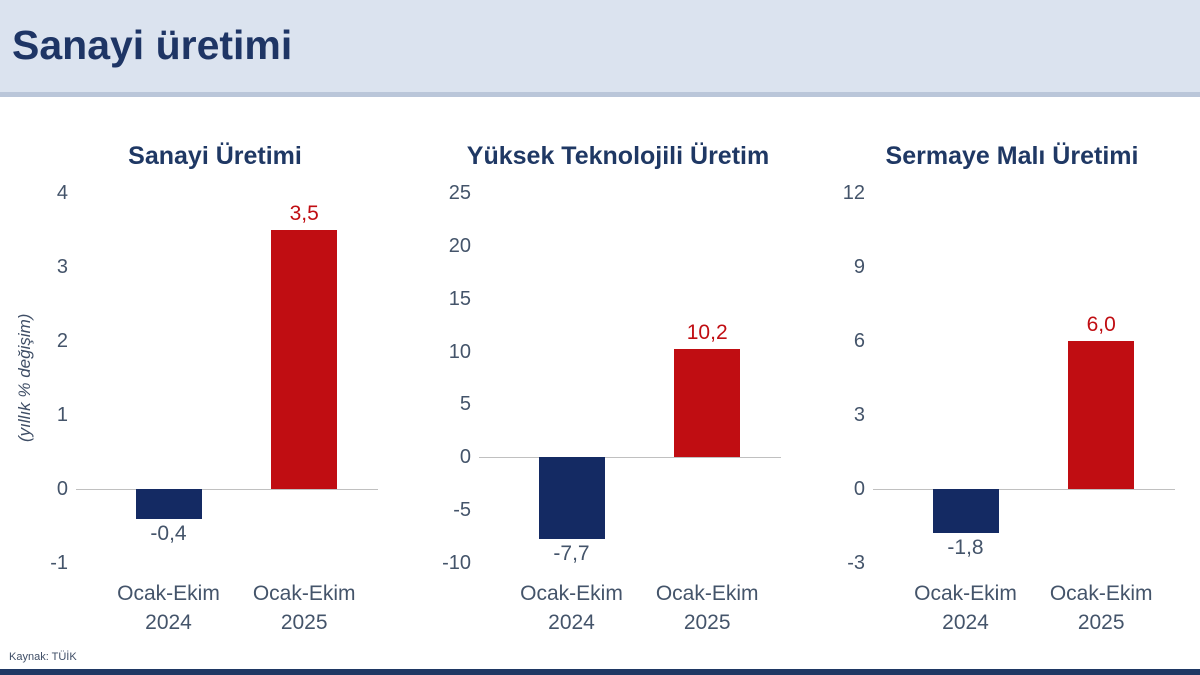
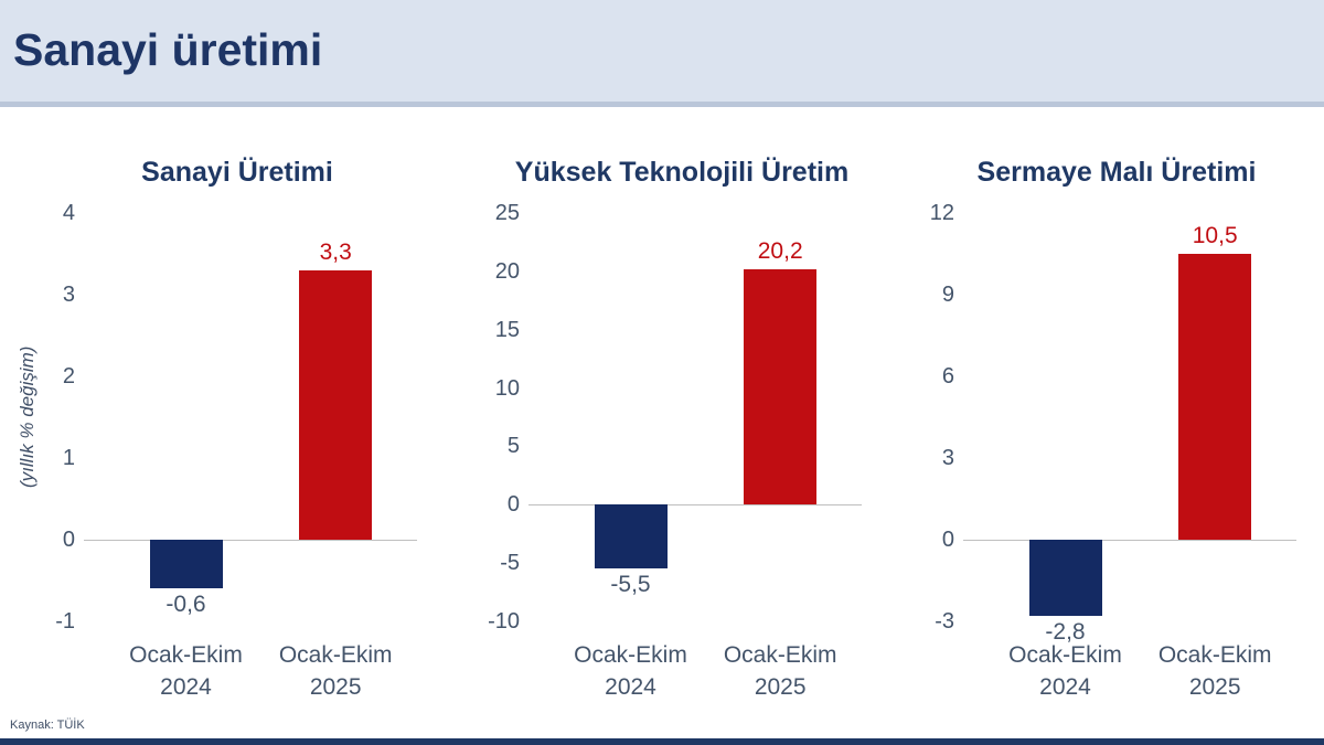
Sanayi Üretimi/Ocak-Ekim 2024: -0,4 -> -0,6
Sanayi Üretimi/Ocak-Ekim 2025: 3,5 -> 3,3
Yüksek Teknolojili Üretim/Ocak-Ekim 2024: -7,7 -> -5,5
Yüksek Teknolojili Üretim/Ocak-Ekim 2025: 10,2 -> 20,2
Sermaye Malı Üretimi/Ocak-Ekim 2024: -1,8 -> -2,8
Sermaye Malı Üretimi/Ocak-Ekim 2025: 6,0 -> 10,5
